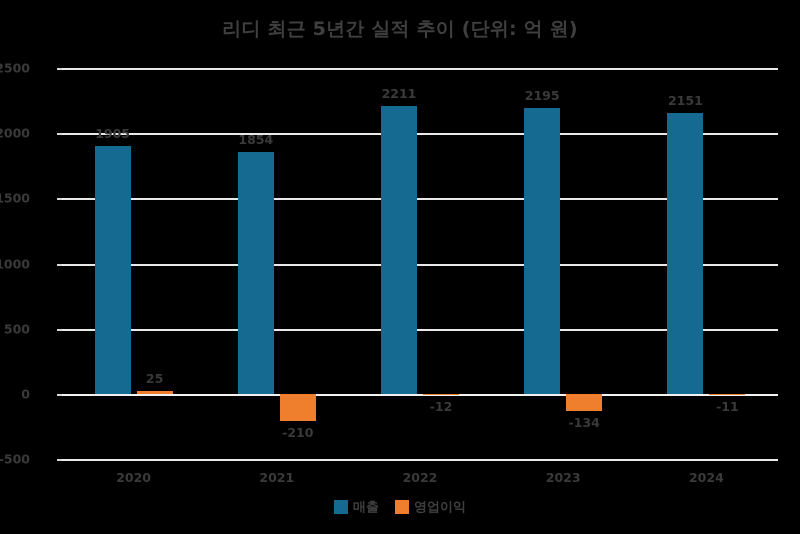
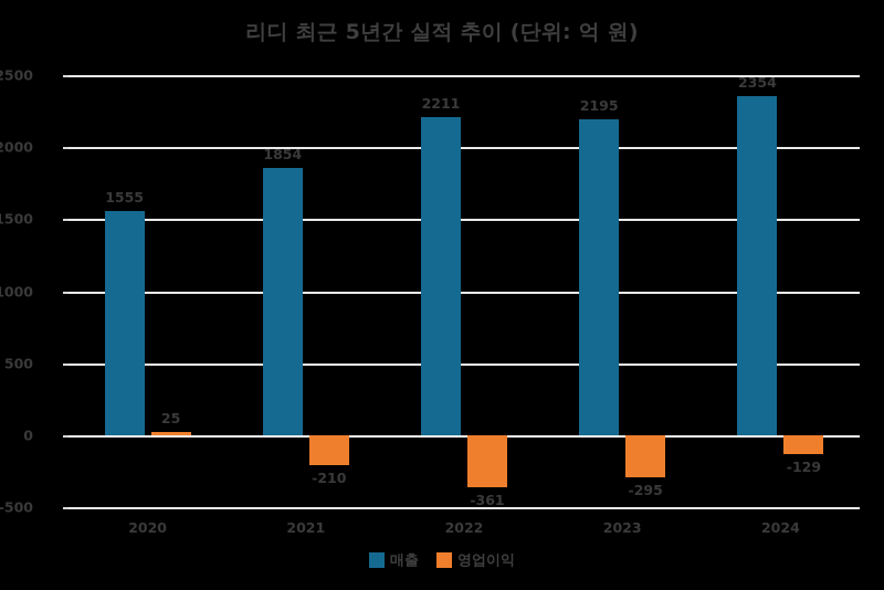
매출/2020: 1905 -> 1555
영업이익/2022: -12 -> -361
영업이익/2023: -134 -> -295
매출/2024: 2151 -> 2354
영업이익/2024: -11 -> -129
